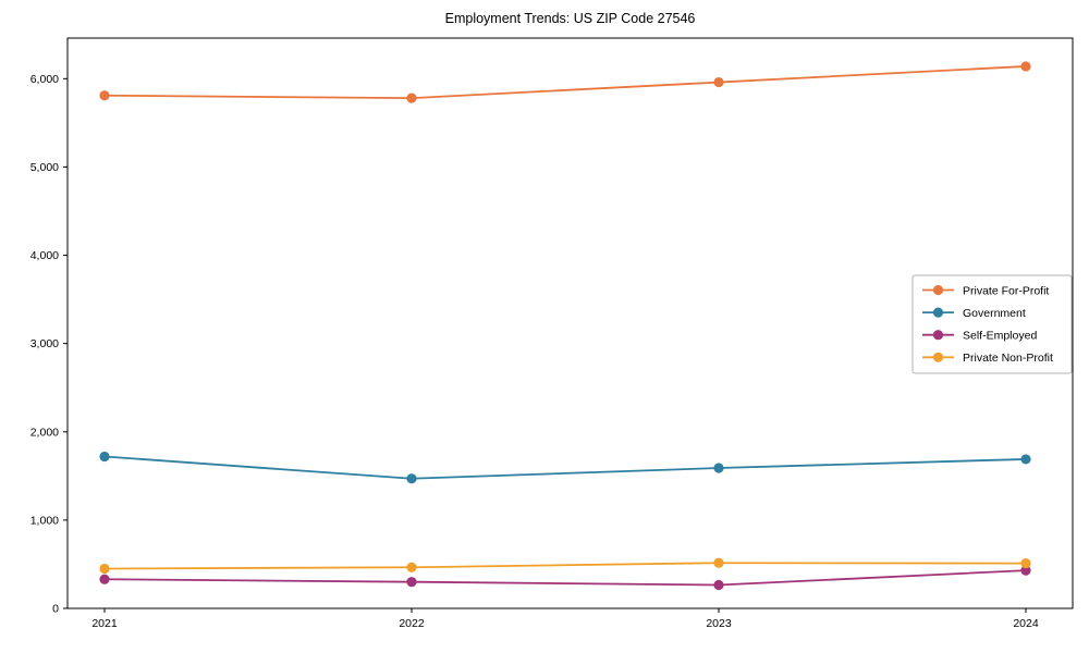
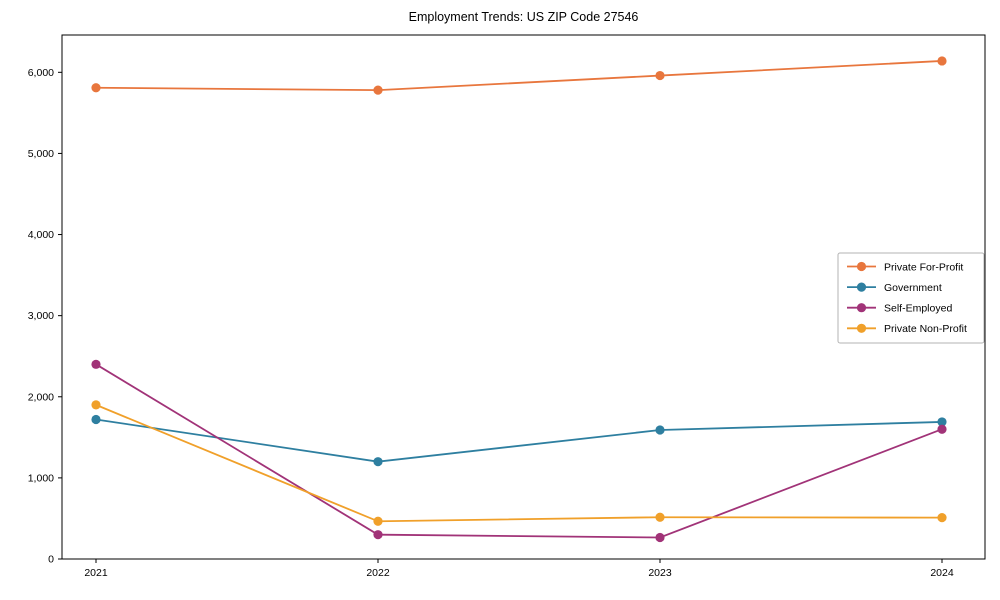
Self-Employed/2021: 300 -> 2400
Private Non-Profit/2021: 400 -> 1900
Government/2022: 1500 -> 1200
Self-Employed/2024: 400 -> 1600
